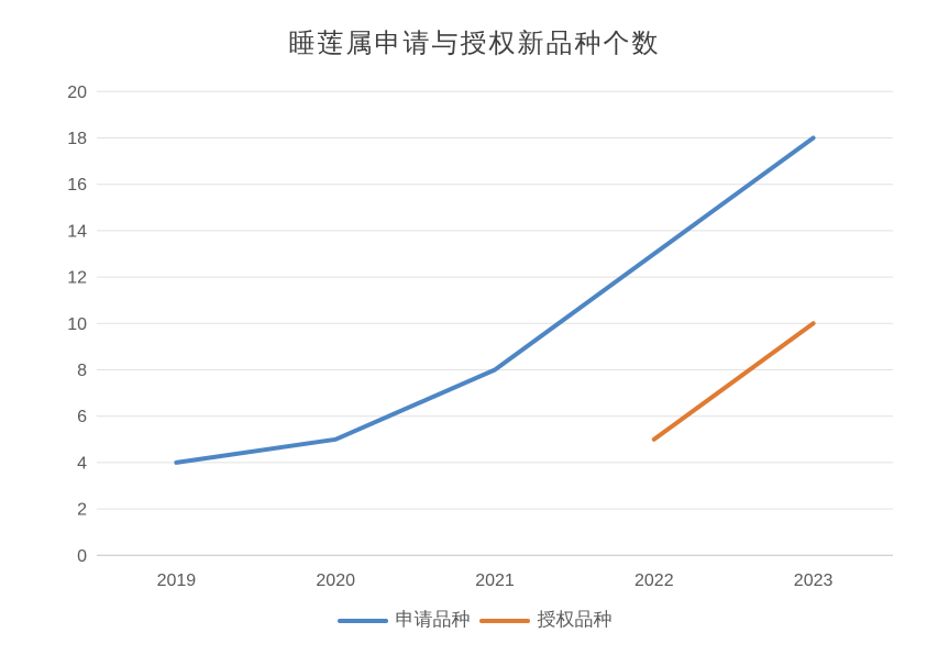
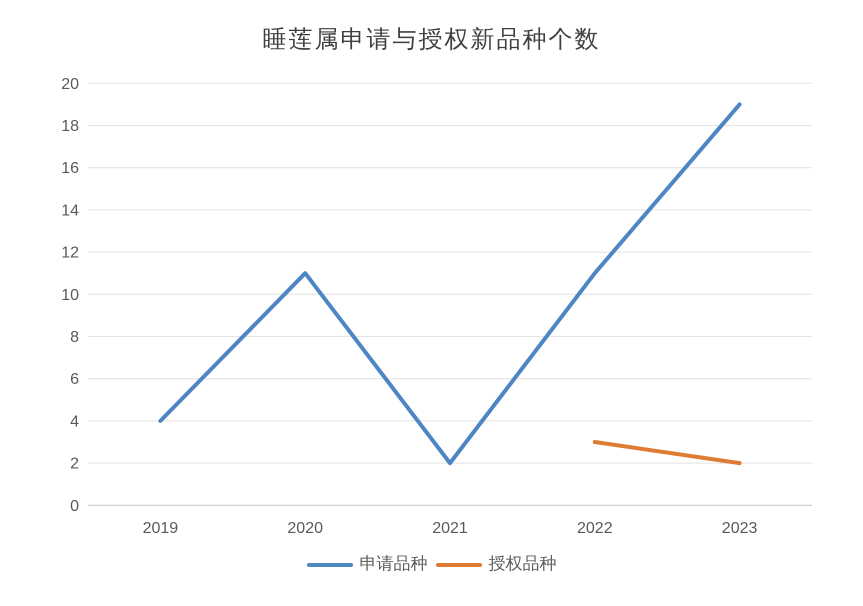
申请品种/2020: 5 -> 11
申请品种/2021: 8 -> 2
申请品种/2022: 13 -> 11
授权品种/2022: 5 -> 3
申请品种/2023: 18 -> 19
授权品种/2023: 10 -> 2
